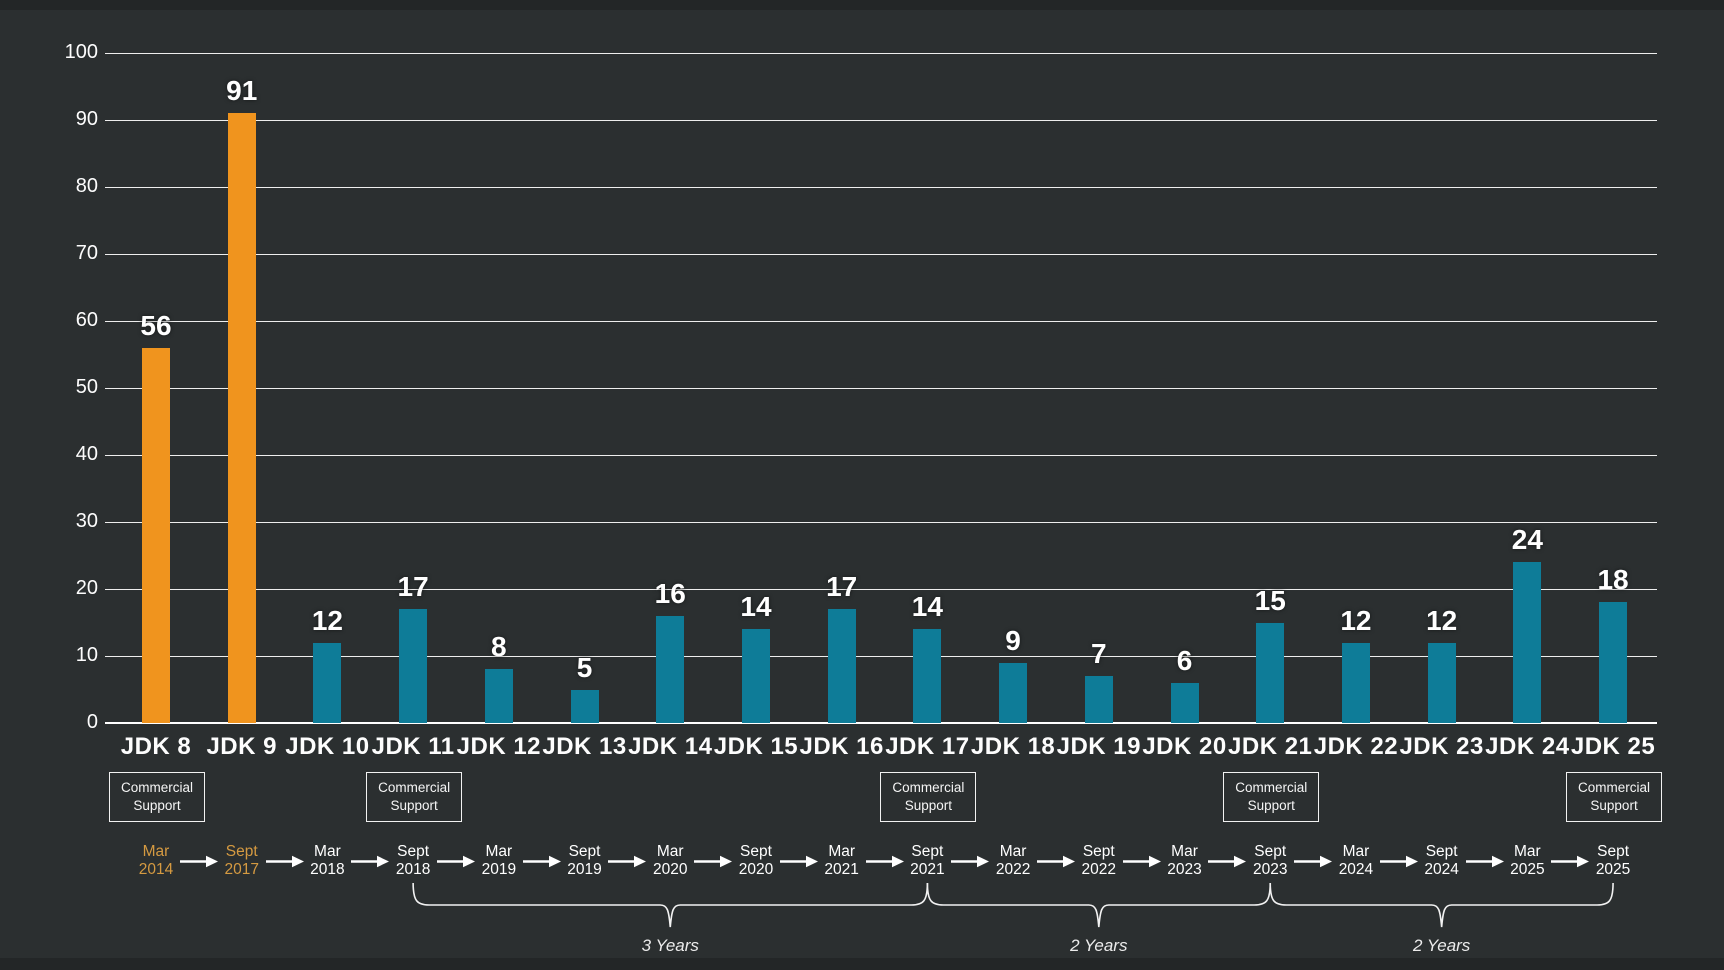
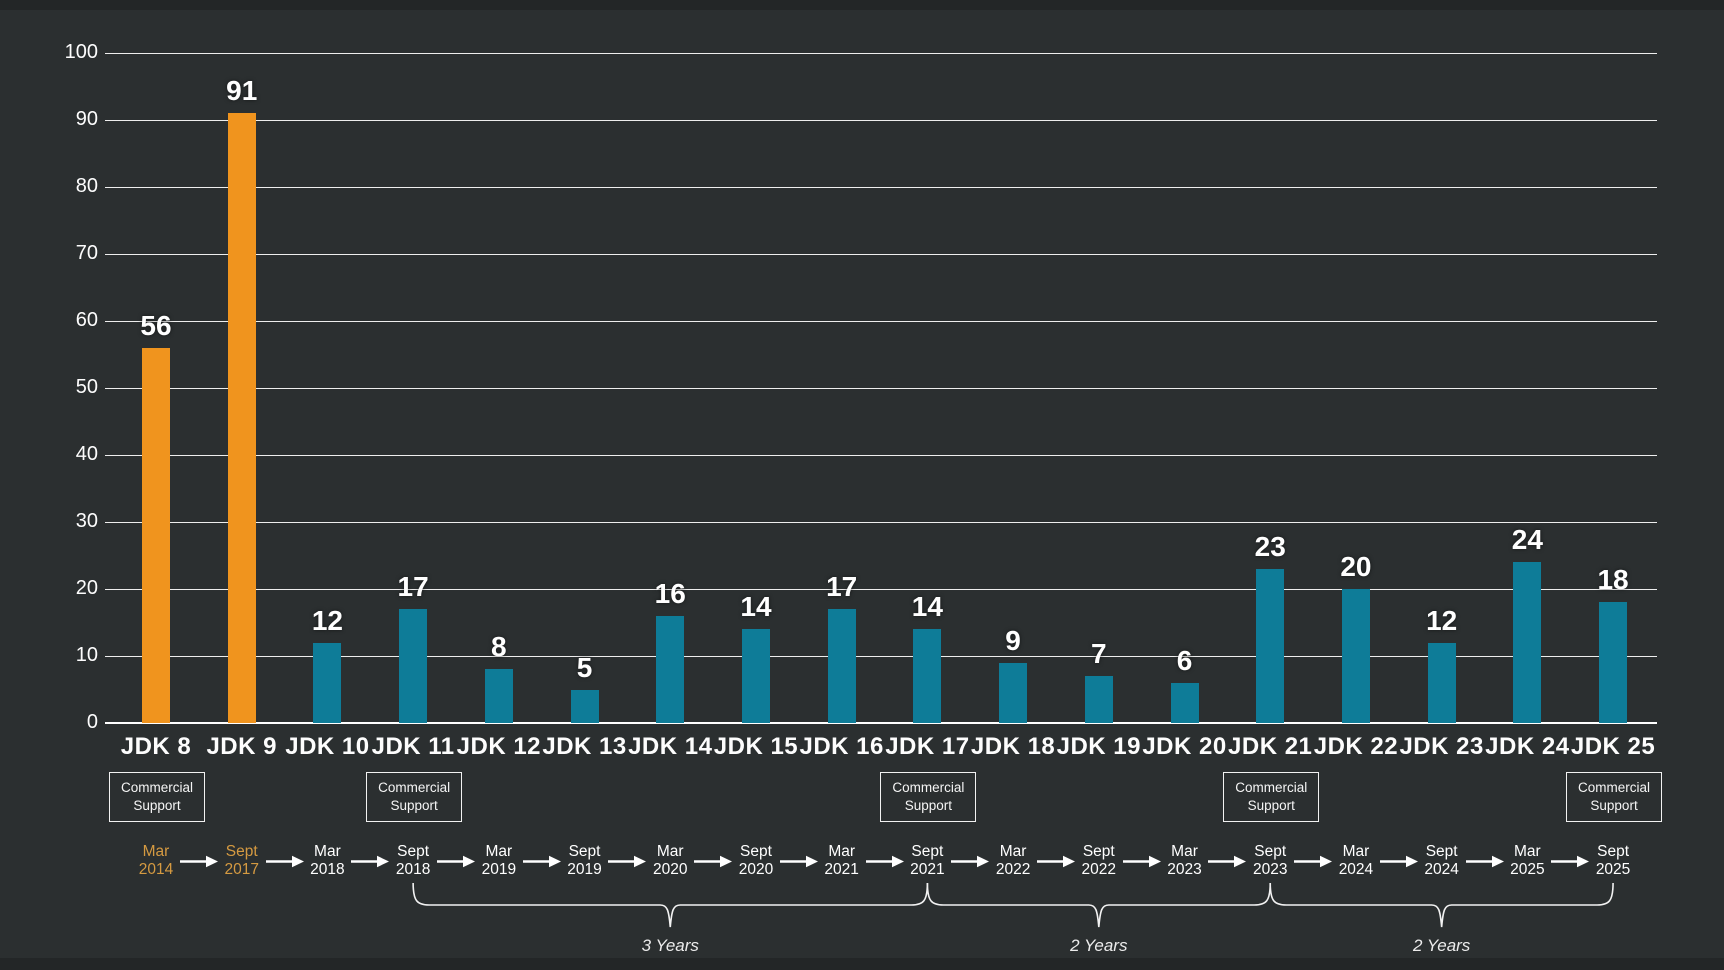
JDK 21: 15 -> 23
JDK 22: 12 -> 20
